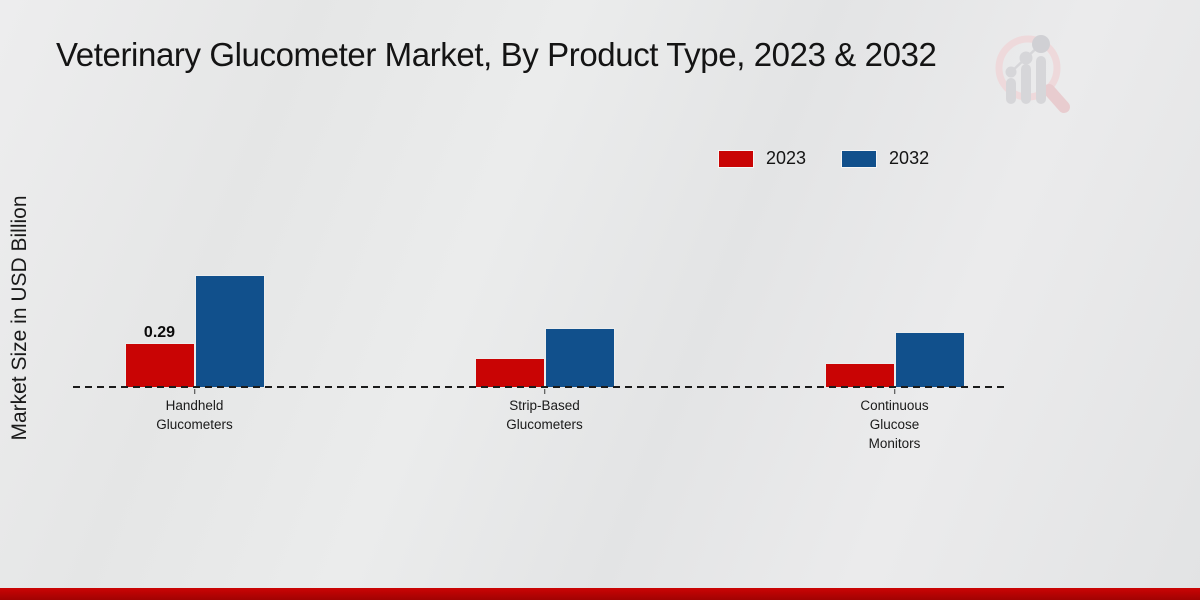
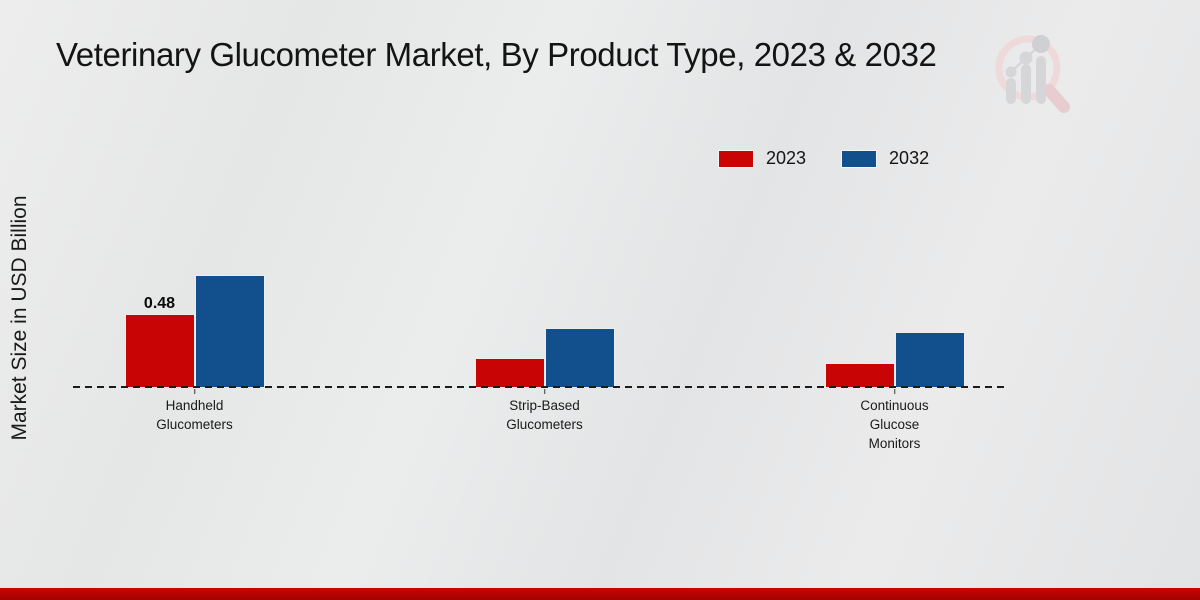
2023/Handheld Glucometers: 0.29 -> 0.48
